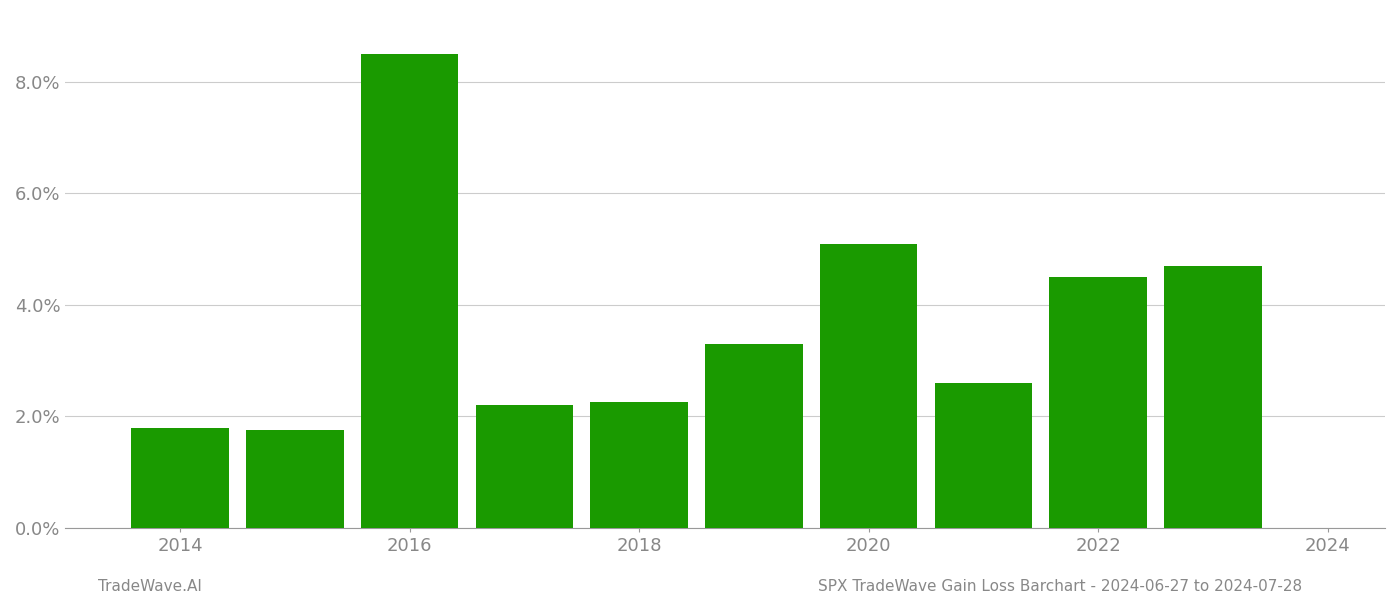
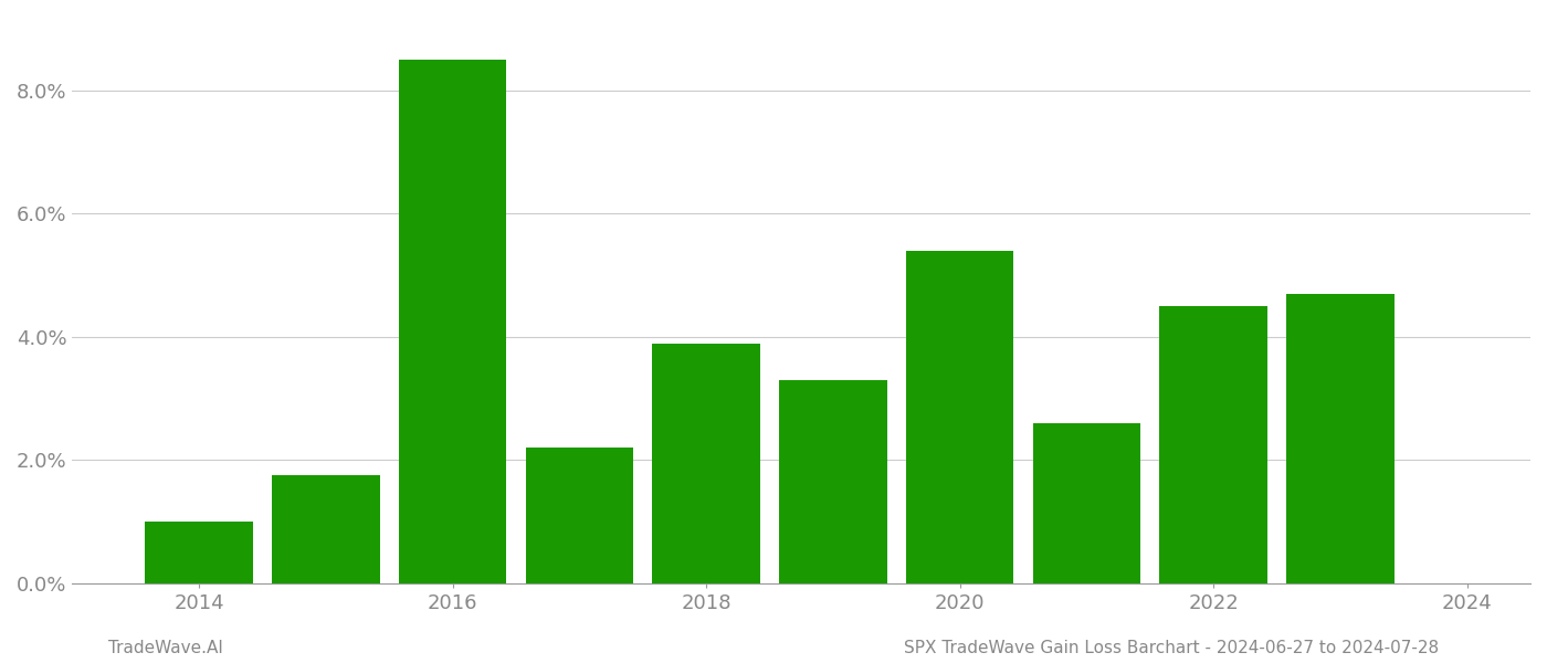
2014: 1.80% -> 1.00%
2018: 2.26% -> 3.90%
2020: 5.10% -> 5.40%
